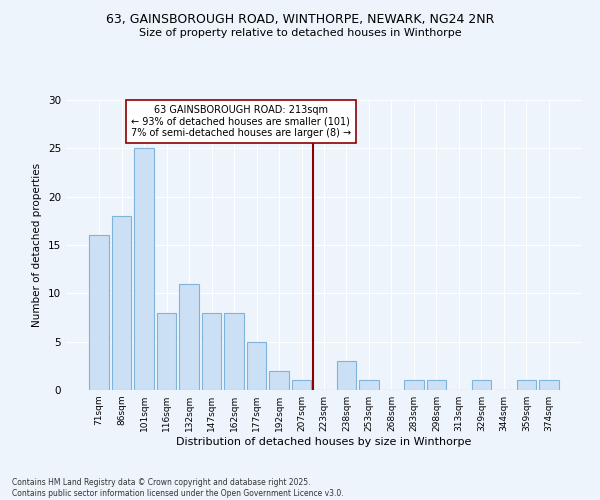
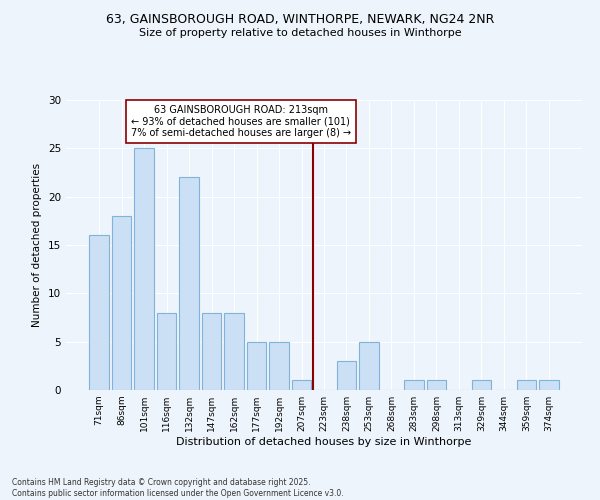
132sqm: 11 -> 22
192sqm: 2 -> 5
253sqm: 1 -> 5
